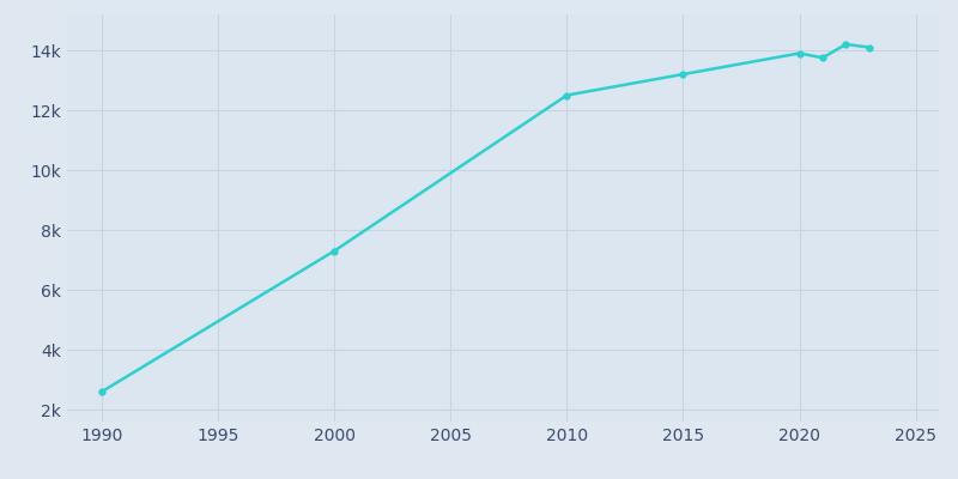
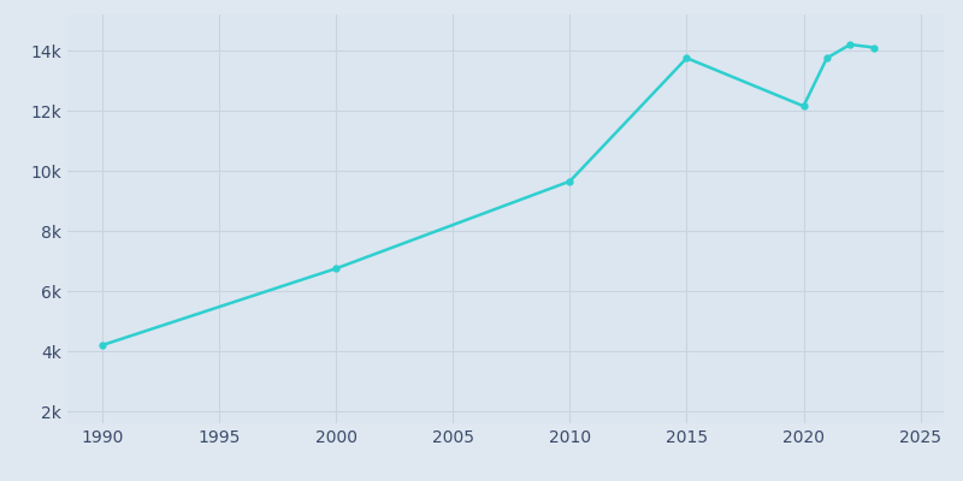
1990: 2.60k -> 4.20k
2000: 7.30k -> 6.75k
2010: 12.50k -> 9.65k
2015: 13.20k -> 13.75k
2020: 13.90k -> 12.15k
